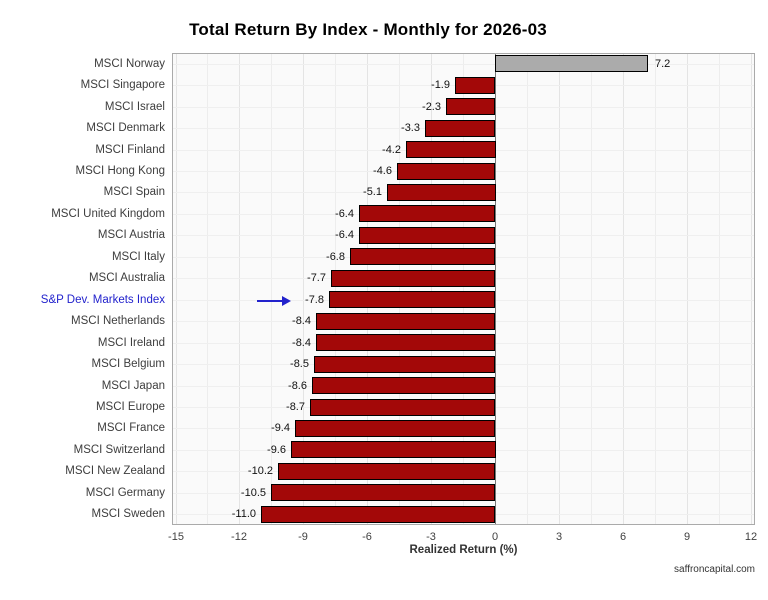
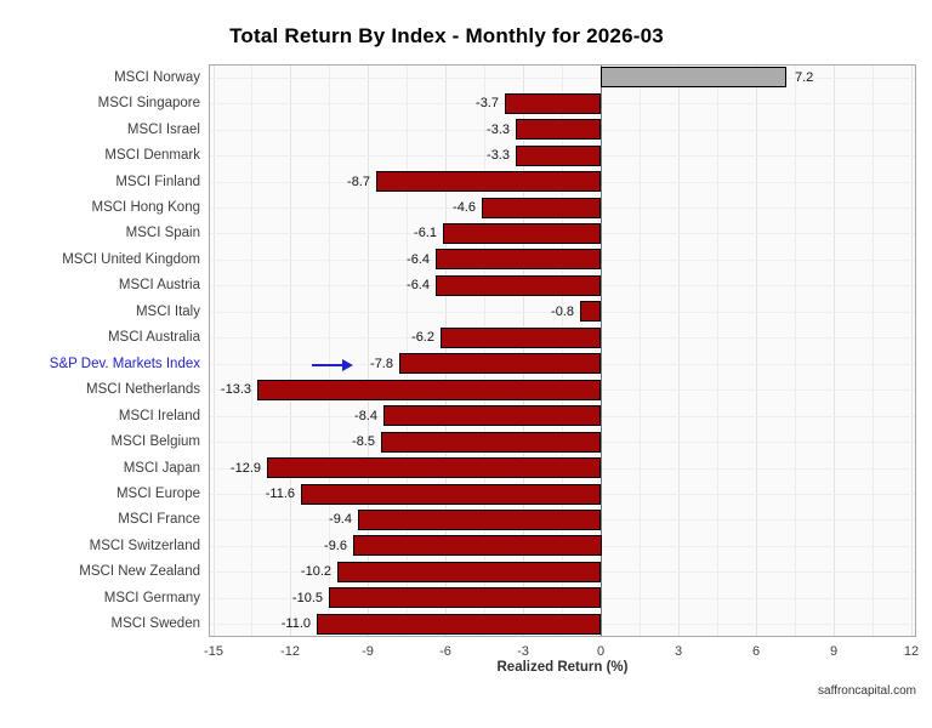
MSCI Singapore: -1.9 -> -3.7
MSCI Israel: -2.3 -> -3.3
MSCI Finland: -4.2 -> -8.7
MSCI Spain: -5.1 -> -6.1
MSCI Italy: -6.8 -> -0.8
MSCI Australia: -7.7 -> -6.2
MSCI Netherlands: -8.4 -> -13.3
MSCI Japan: -8.6 -> -12.9
MSCI Europe: -8.7 -> -11.6
